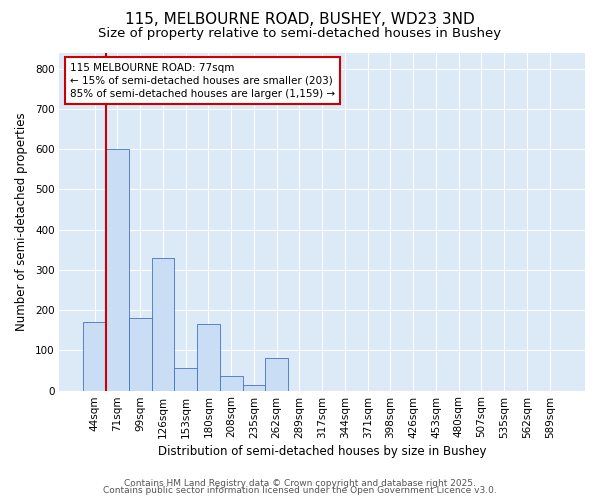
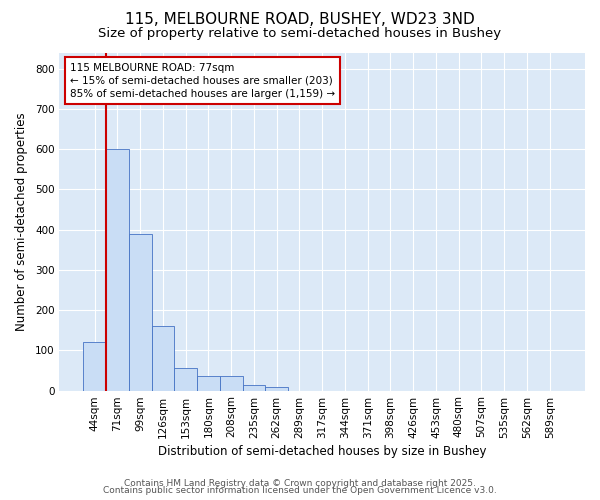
44sqm: 170 -> 120
99sqm: 180 -> 390
126sqm: 330 -> 160
180sqm: 165 -> 35
262sqm: 80 -> 10
